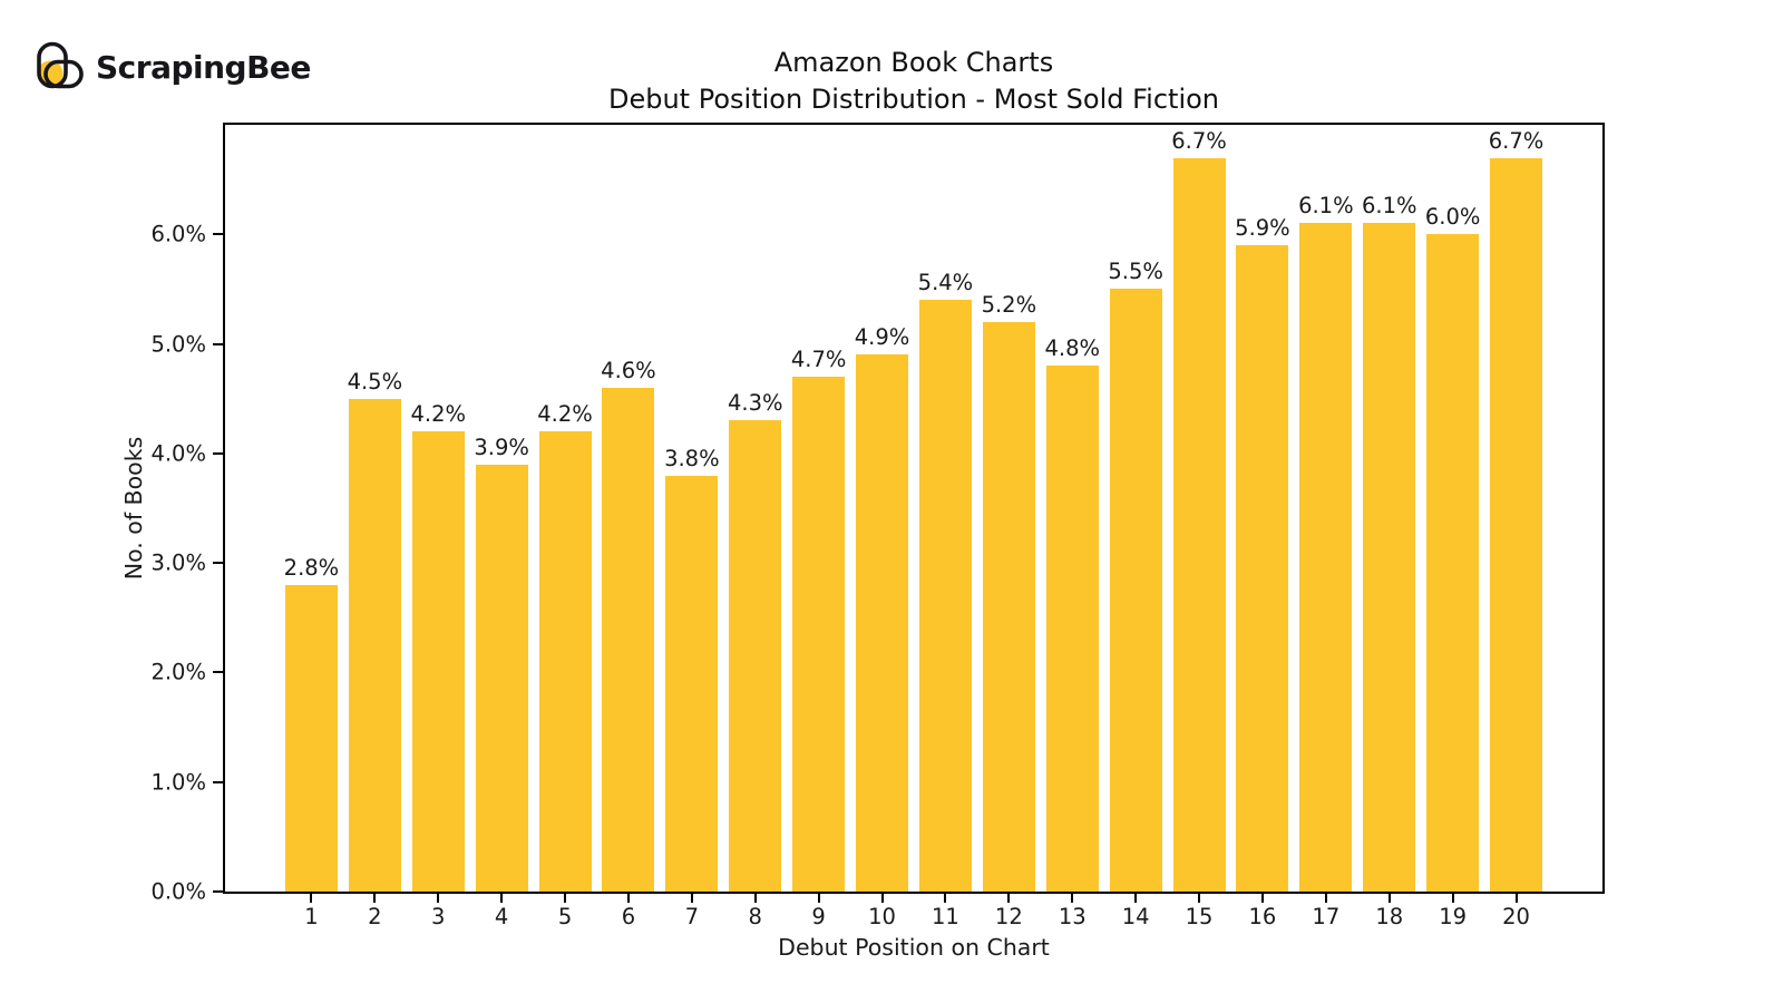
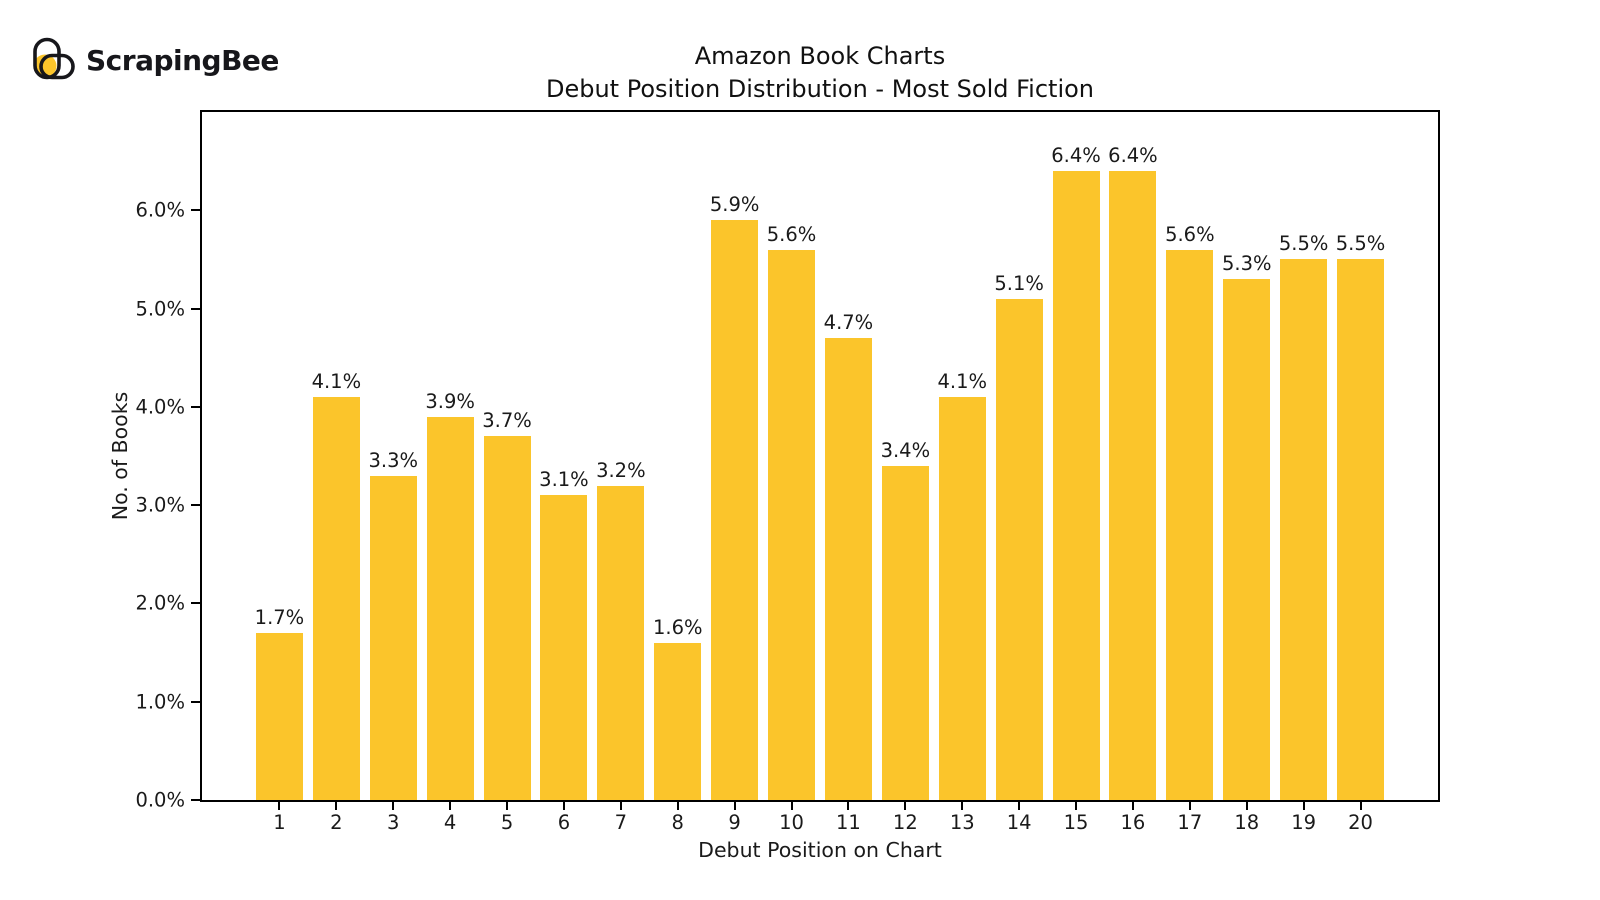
1: 2.8% -> 1.7%
2: 4.5% -> 4.1%
3: 4.2% -> 3.3%
5: 4.2% -> 3.7%
6: 4.6% -> 3.1%
7: 3.8% -> 3.2%
8: 4.3% -> 1.6%
9: 4.7% -> 5.9%
10: 4.9% -> 5.6%
11: 5.4% -> 4.7%
12: 5.2% -> 3.4%
13: 4.8% -> 4.1%
14: 5.5% -> 5.1%
15: 6.7% -> 6.4%
16: 5.9% -> 6.4%
17: 6.1% -> 5.6%
18: 6.1% -> 5.3%
19: 6.0% -> 5.5%
20: 6.7% -> 5.5%
